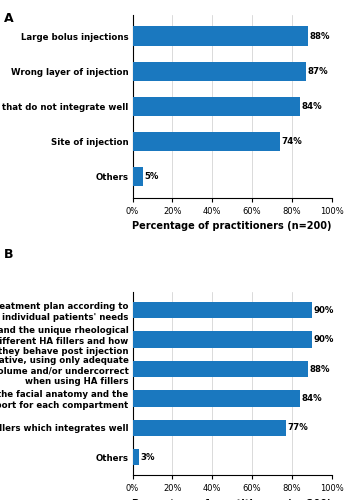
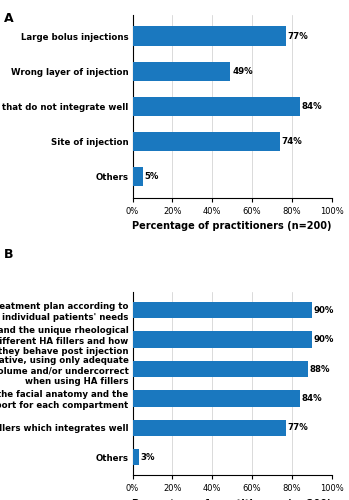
Large bolus injections: 88% -> 77%
Wrong layer of injection: 87% -> 49%
